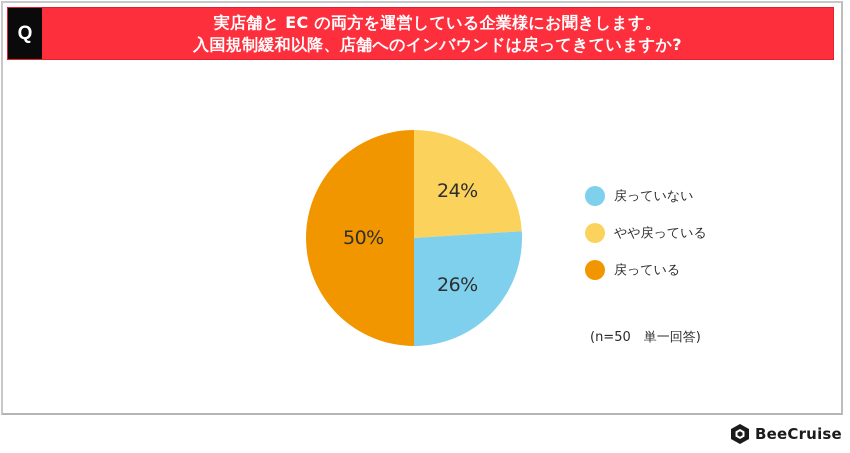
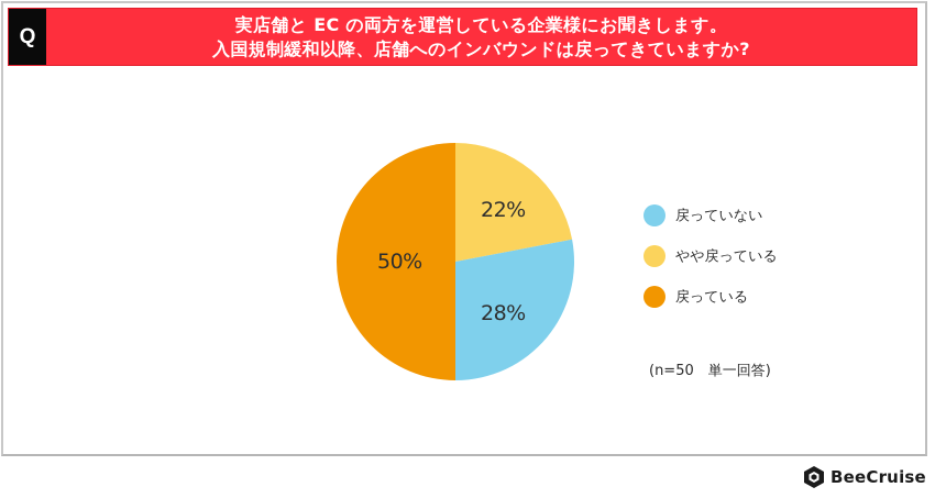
やや戻っている: 24% -> 22%
戻っていない: 26% -> 28%
